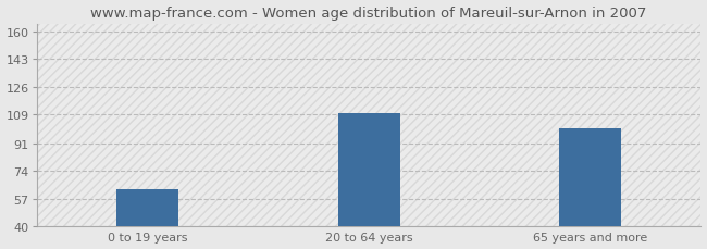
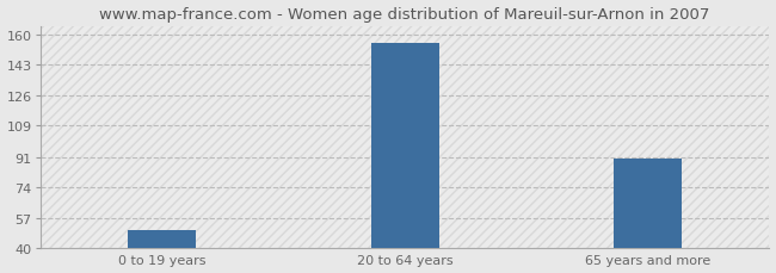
0 to 19 years: 63 -> 50
20 to 64 years: 110 -> 155
65 years and more: 100 -> 90
